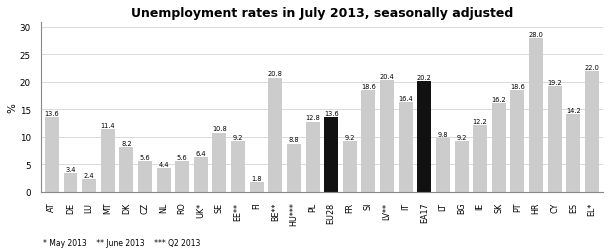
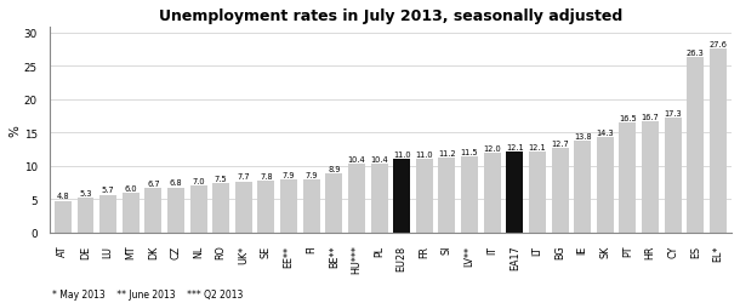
AT: 13.6 -> 4.8
DE: 3.4 -> 5.3
LU: 2.4 -> 5.7
MT: 11.4 -> 6.0
DK: 8.2 -> 6.7
CZ: 5.6 -> 6.8
NL: 4.4 -> 7.0
RO: 5.6 -> 7.5
UK*: 6.4 -> 7.7
SE: 10.8 -> 7.8
EE**: 9.2 -> 7.9
FI: 1.8 -> 7.9
BE**: 20.8 -> 8.9
HU***: 8.8 -> 10.4
PL: 12.8 -> 10.4
EU28: 13.6 -> 11.0
FR: 9.2 -> 11.0
SI: 18.6 -> 11.2
LV**: 20.4 -> 11.5
IT: 16.4 -> 12.0
EA17: 20.2 -> 12.1
LT: 9.8 -> 12.1
BG: 9.2 -> 12.7
IE: 12.2 -> 13.8
SK: 16.2 -> 14.3
PT: 18.6 -> 16.5
HR: 28.0 -> 16.7
CY: 19.2 -> 17.3
ES: 14.2 -> 26.3
EL*: 22.0 -> 27.6
